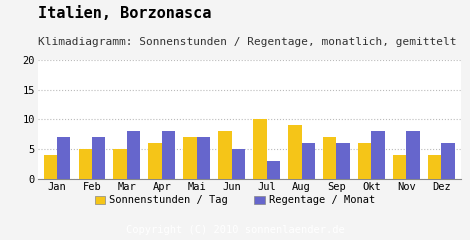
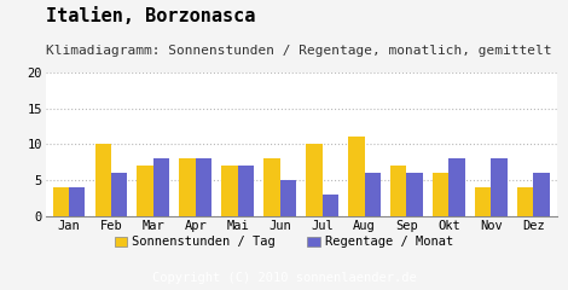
Regentage / Monat/Jan: 7 -> 4
Sonnenstunden / Tag/Feb: 5 -> 10
Regentage / Monat/Feb: 7 -> 6
Sonnenstunden / Tag/Mar: 5 -> 7
Sonnenstunden / Tag/Apr: 6 -> 8
Sonnenstunden / Tag/Aug: 9 -> 11
